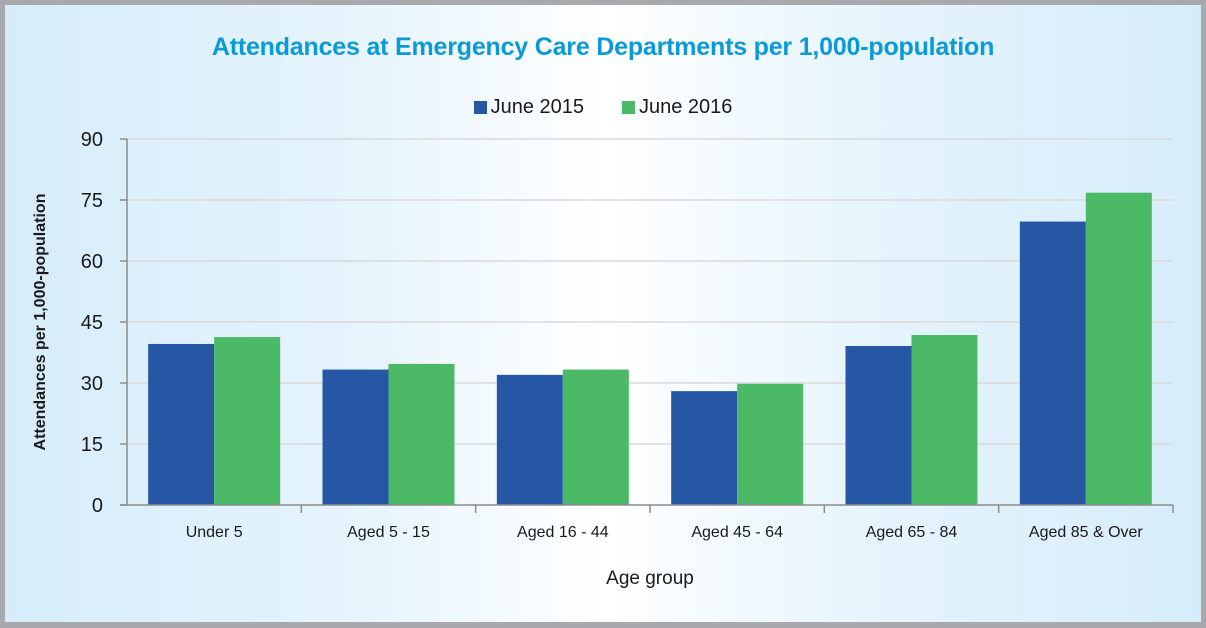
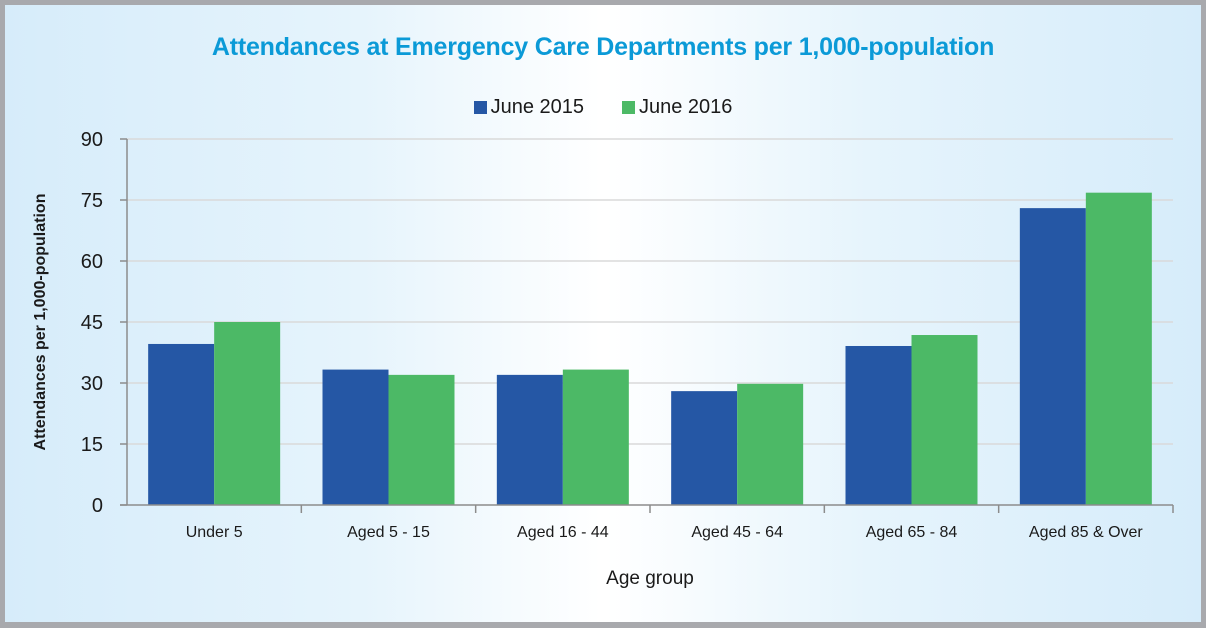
June 2016/Under 5: 41 -> 45
June 2016/Aged 5 - 15: 35 -> 32
June 2015/Aged 85 & Over: 70 -> 73
